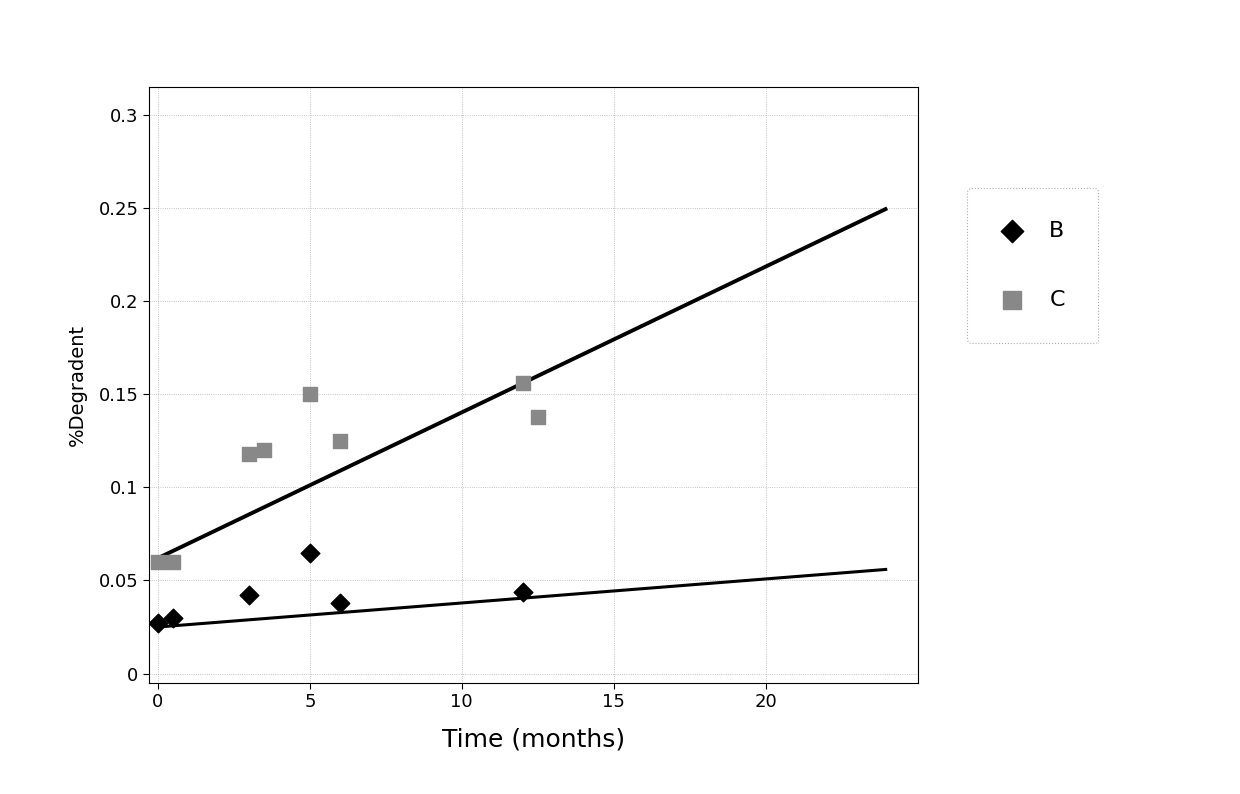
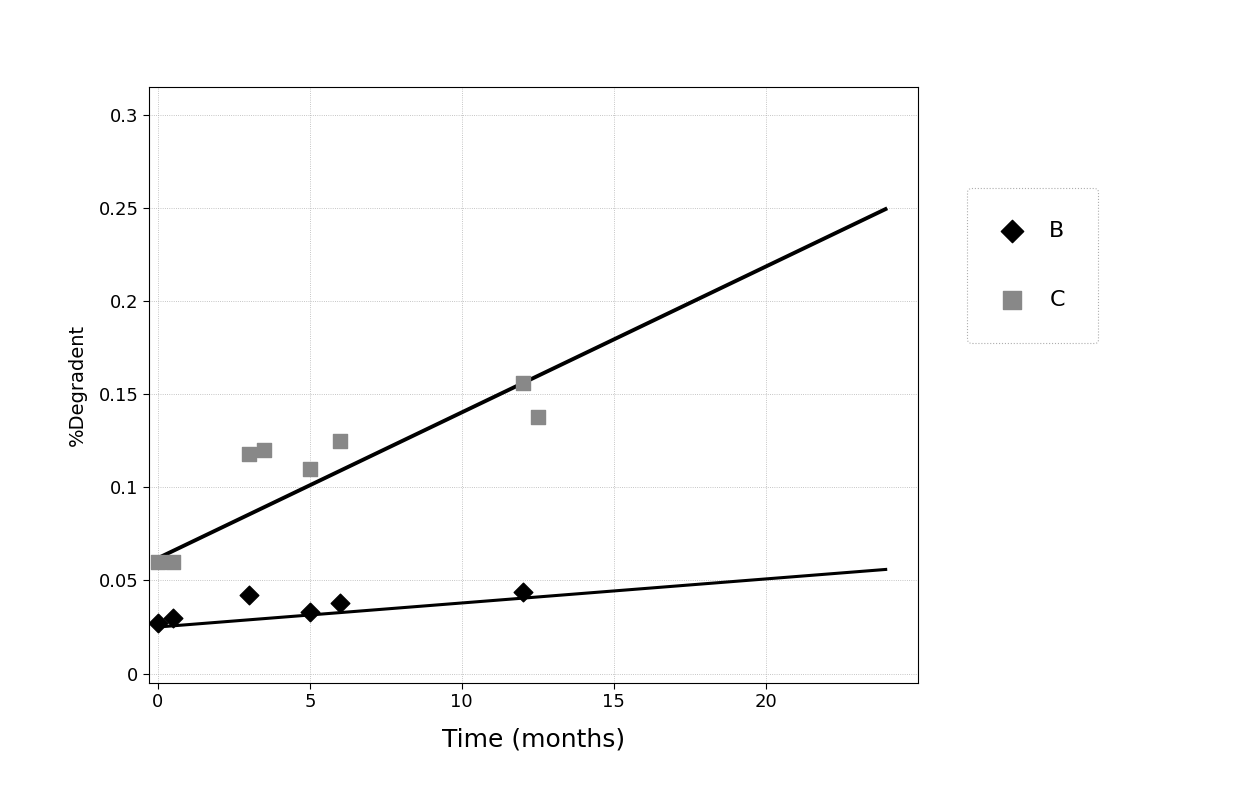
B/5: 0.065 -> 0.033
C/5: 0.150 -> 0.110
